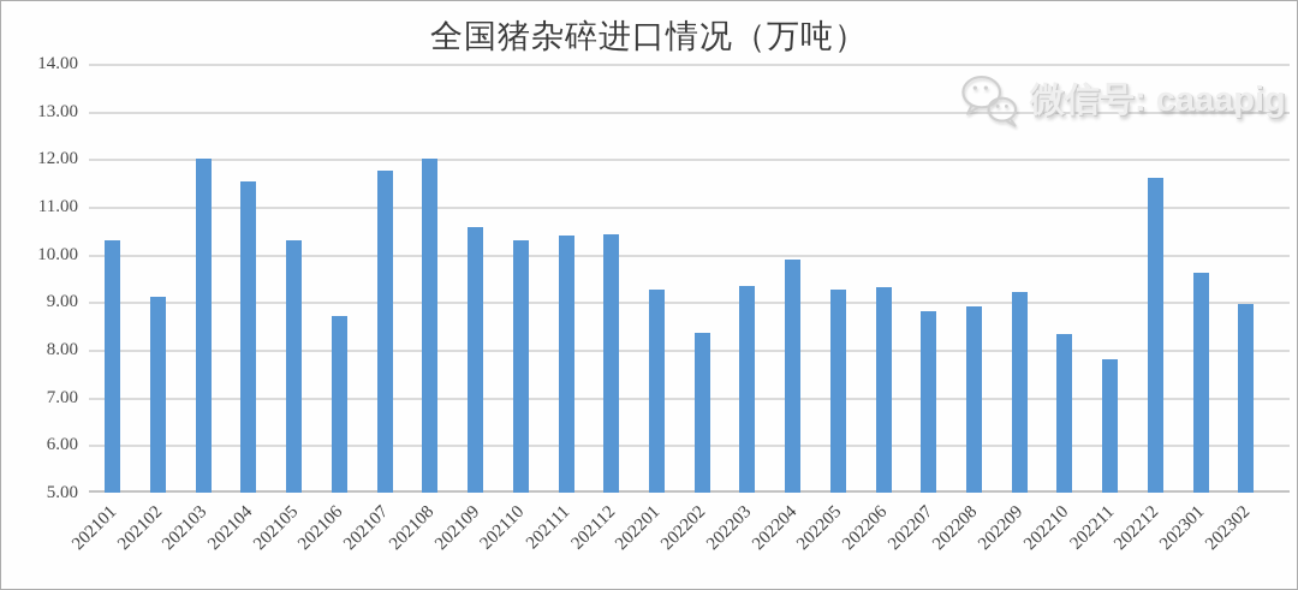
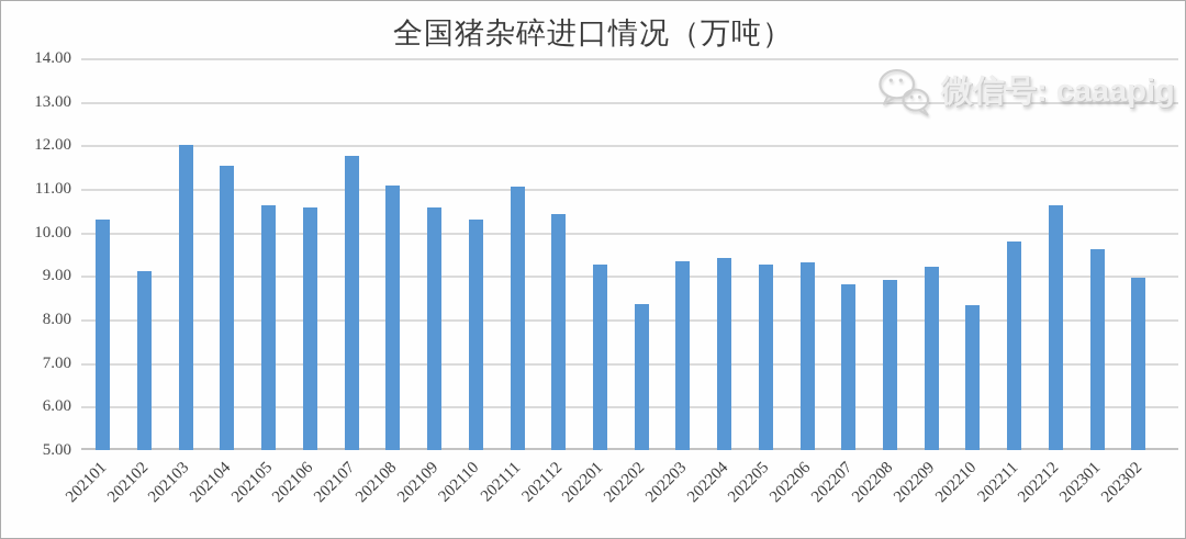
202105: 10.3 -> 10.6
202106: 8.7 -> 10.6
202108: 12.0 -> 11.1
202111: 10.4 -> 11.1
202204: 9.9 -> 9.4
202211: 7.8 -> 9.8
202212: 11.6 -> 10.6
